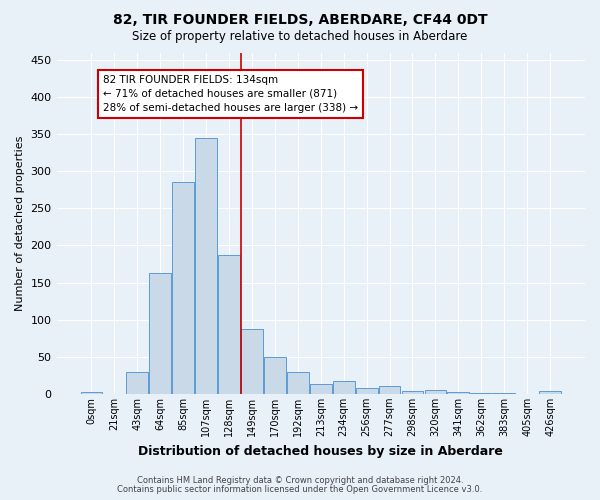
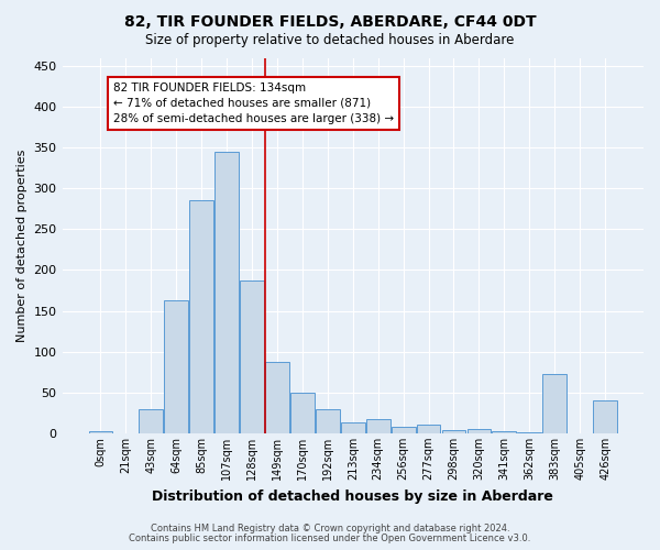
383sqm: 1 -> 72
426sqm: 4 -> 40
